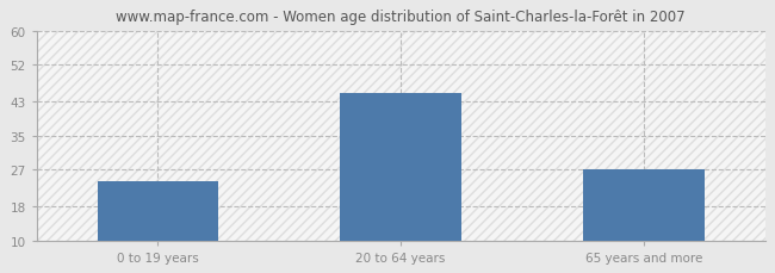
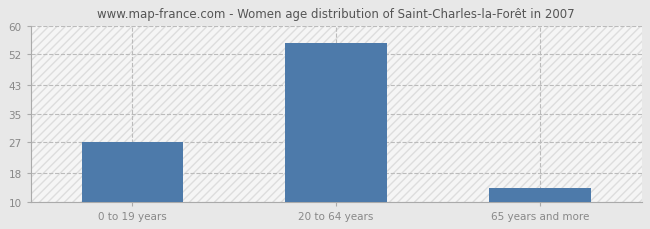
0 to 19 years: 24 -> 27
20 to 64 years: 45 -> 55
65 years and more: 27 -> 14
